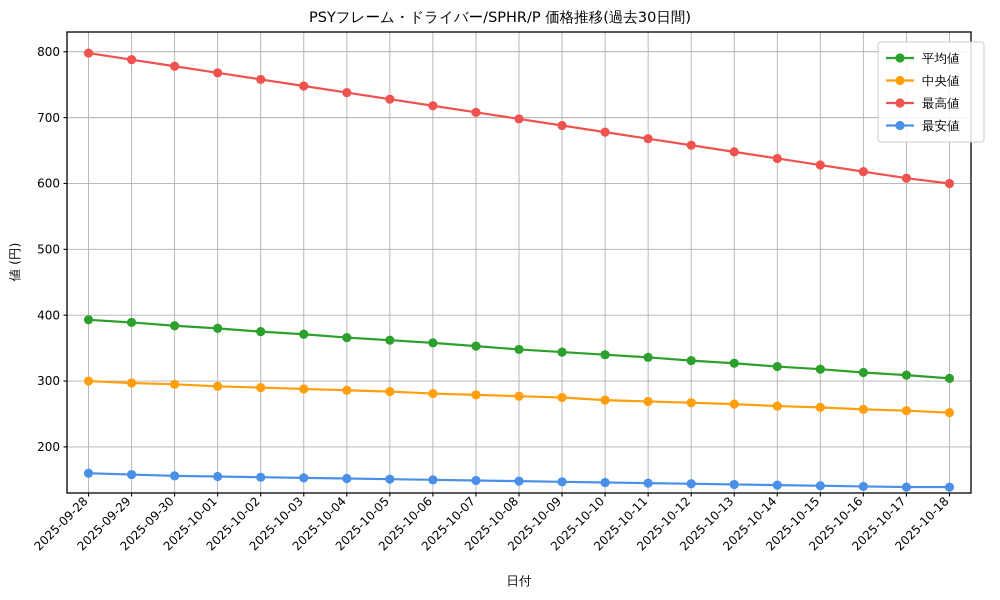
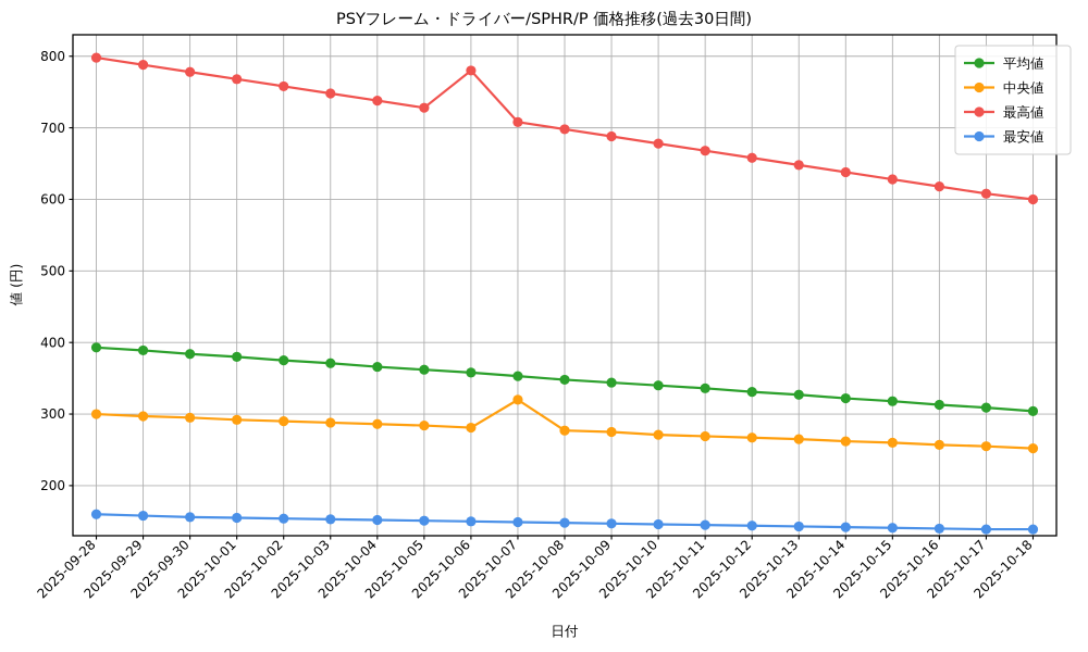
最高値/2025-10-06: 720 -> 780
中央値/2025-10-07: 280 -> 320
